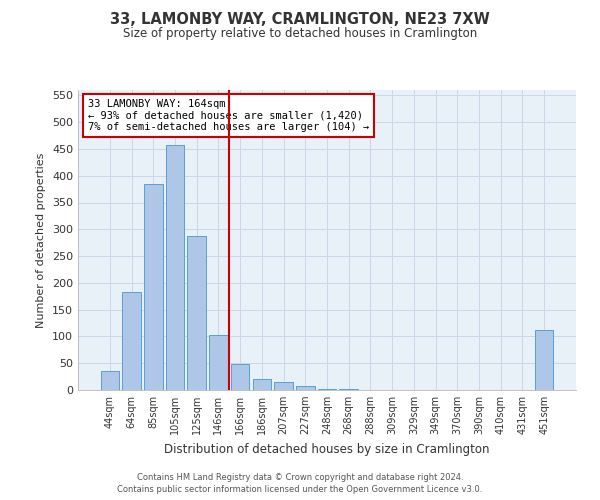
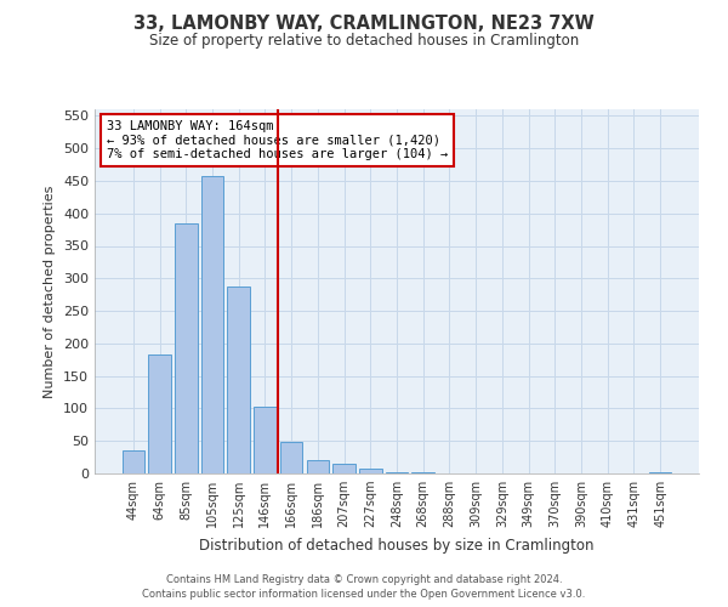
451sqm: 112 -> 1
